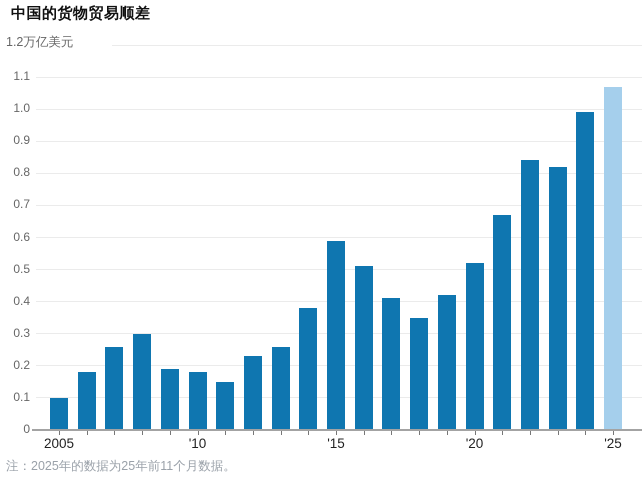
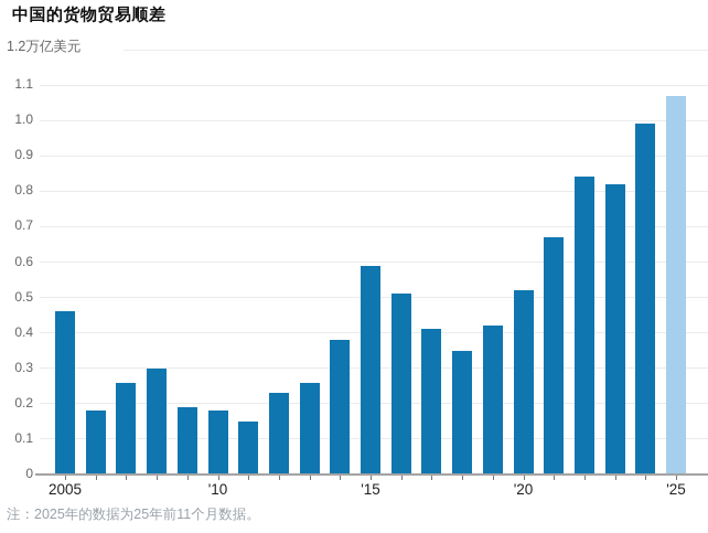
2005: 0.10 -> 0.46
